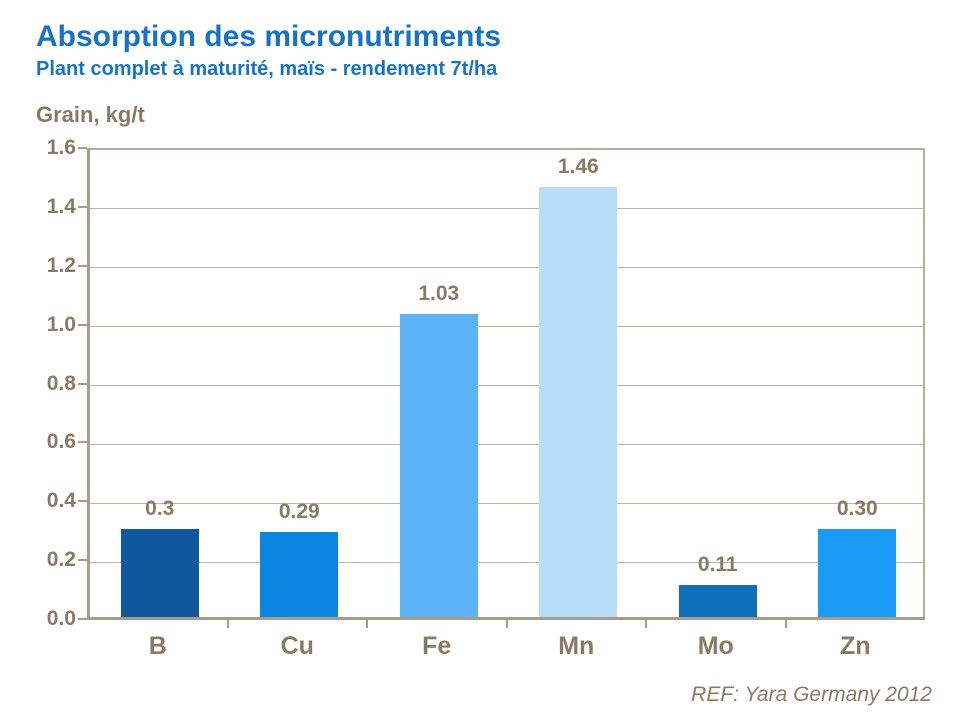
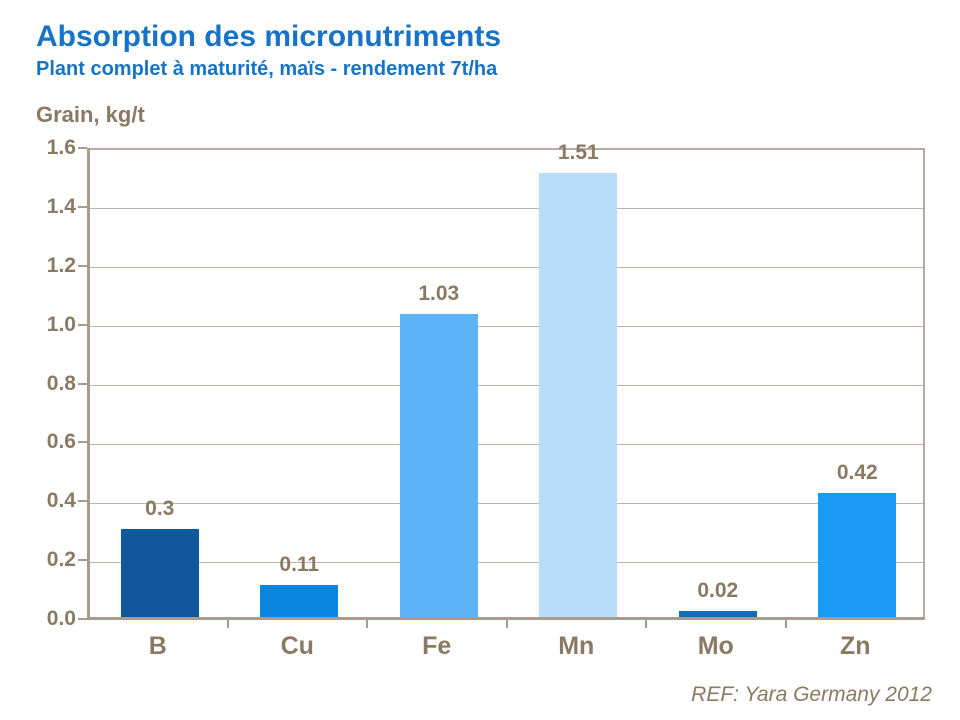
Cu: 0.29 -> 0.11
Mn: 1.46 -> 1.51
Mo: 0.11 -> 0.02
Zn: 0.30 -> 0.42
